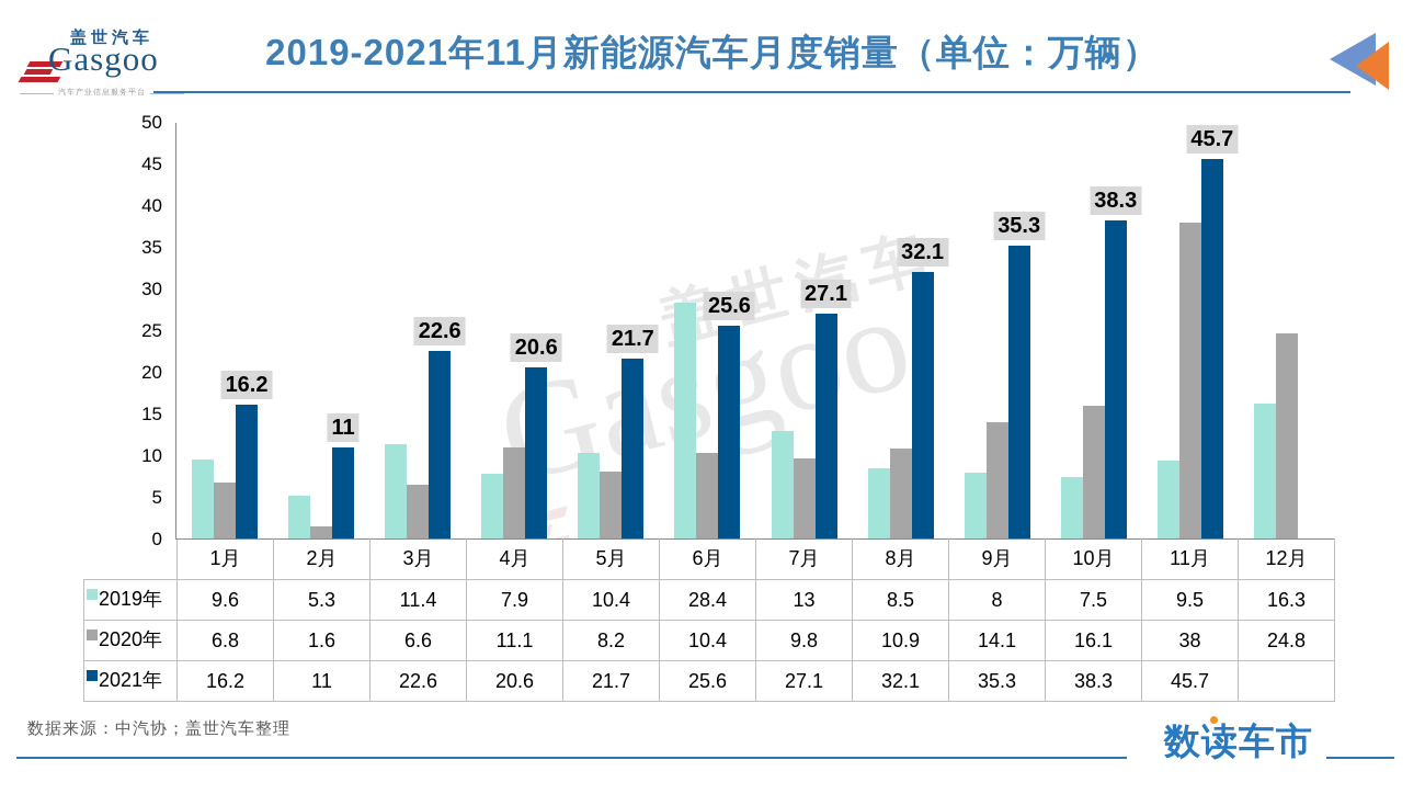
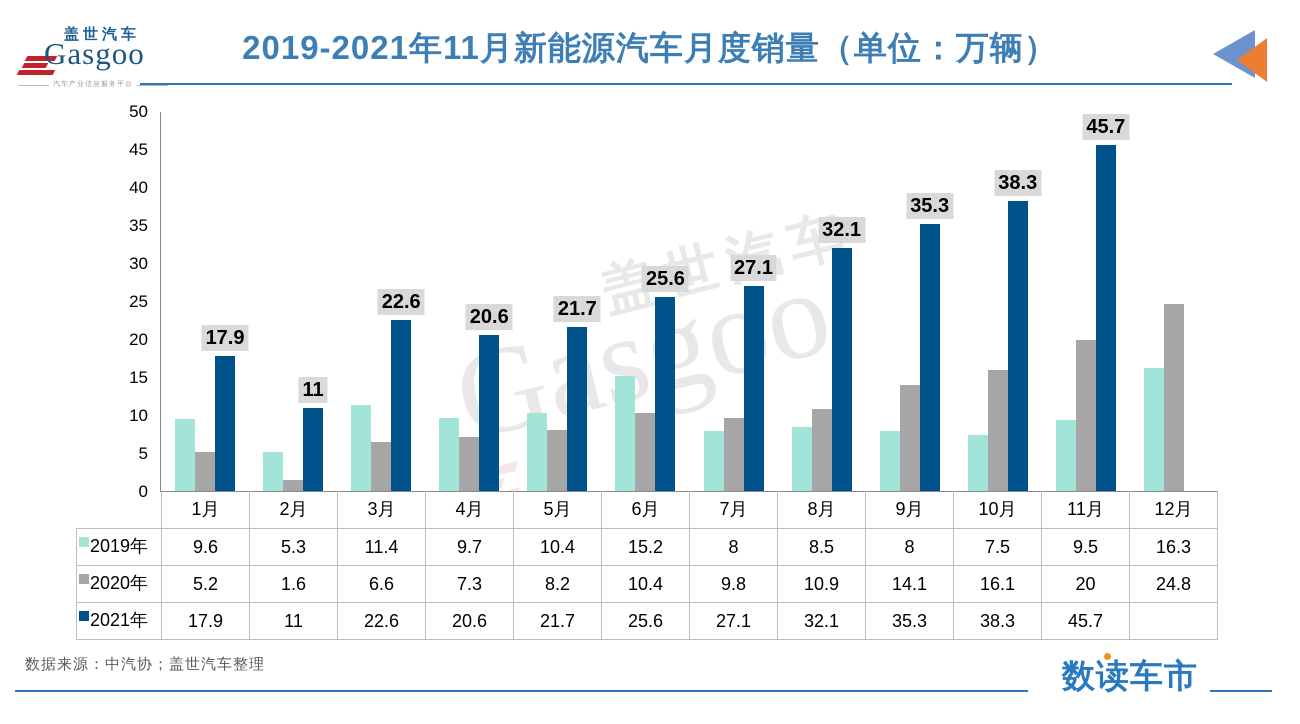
2020年/1月: 6.8 -> 5.2
2021年/1月: 16.2 -> 17.9
2019年/4月: 7.9 -> 9.7
2020年/4月: 11.1 -> 7.3
2019年/6月: 28.4 -> 15.2
2019年/7月: 13 -> 8
2020年/11月: 38 -> 20
